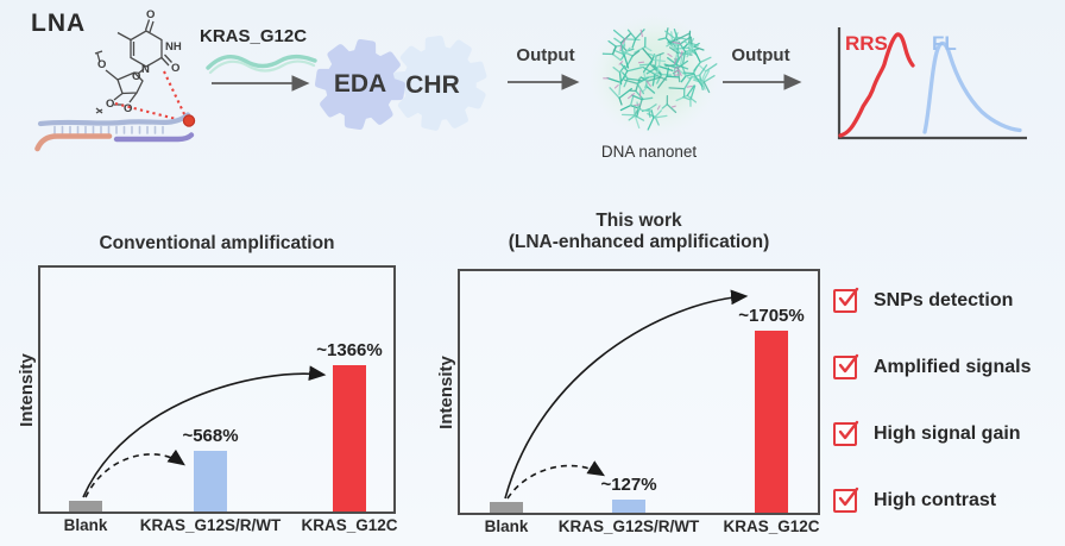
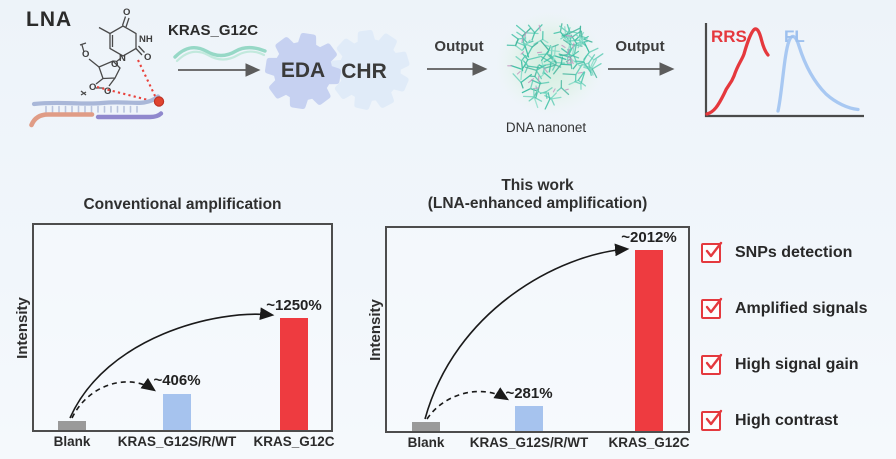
Conventional amplification/KRAS_G12S/R/WT: 568 -> 406
Conventional amplification/KRAS_G12C: 1366 -> 1250
This work/KRAS_G12S/R/WT: 127 -> 281
This work/KRAS_G12C: 1705 -> 2012
